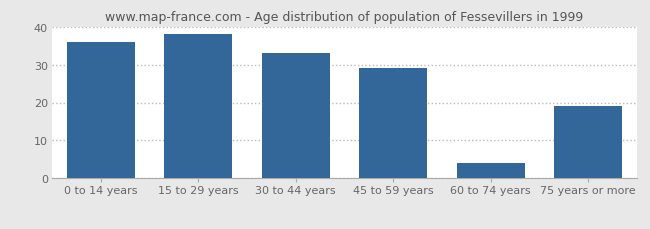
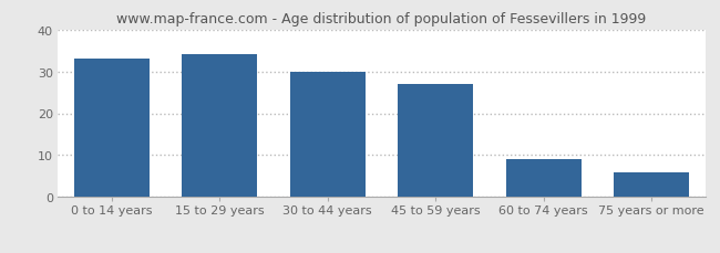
0 to 14 years: 36 -> 33
15 to 29 years: 38 -> 34
30 to 44 years: 33 -> 30
45 to 59 years: 29 -> 27
60 to 74 years: 4 -> 9
75 years or more: 19 -> 6
